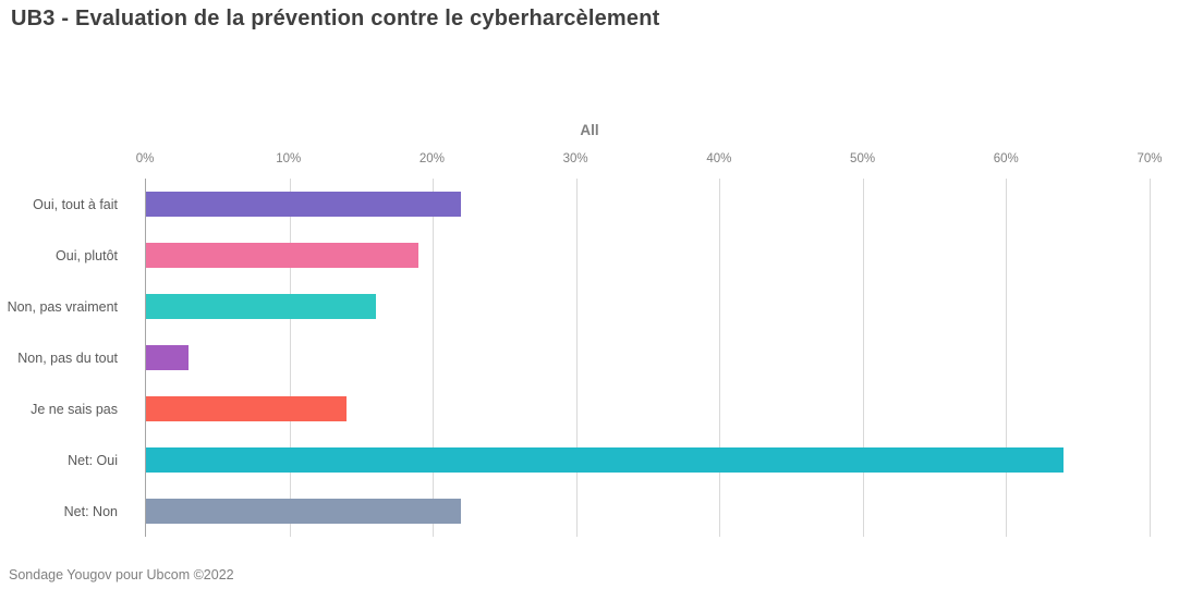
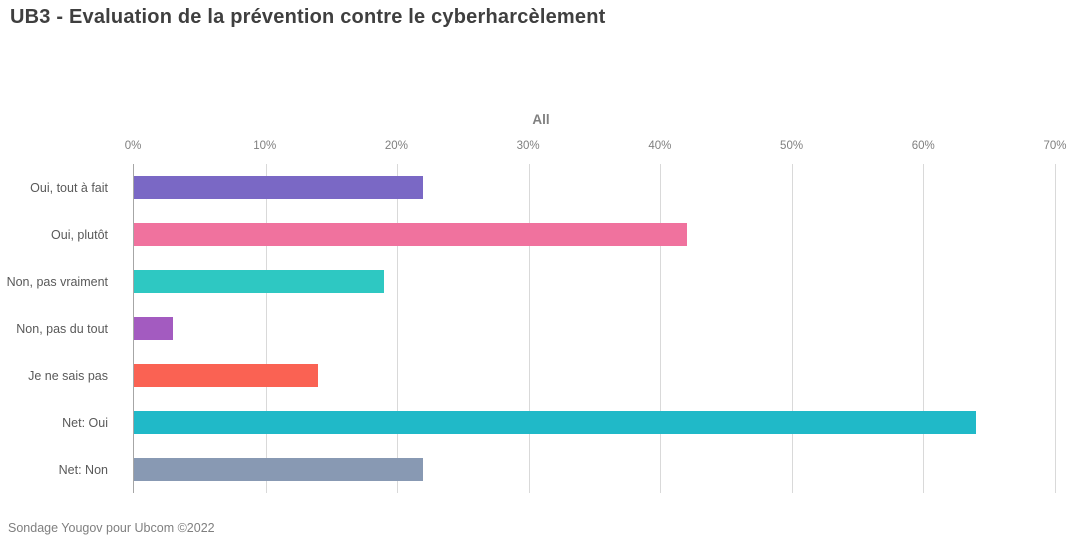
Oui, plutôt: 19% -> 42%
Non, pas vraiment: 16% -> 19%
